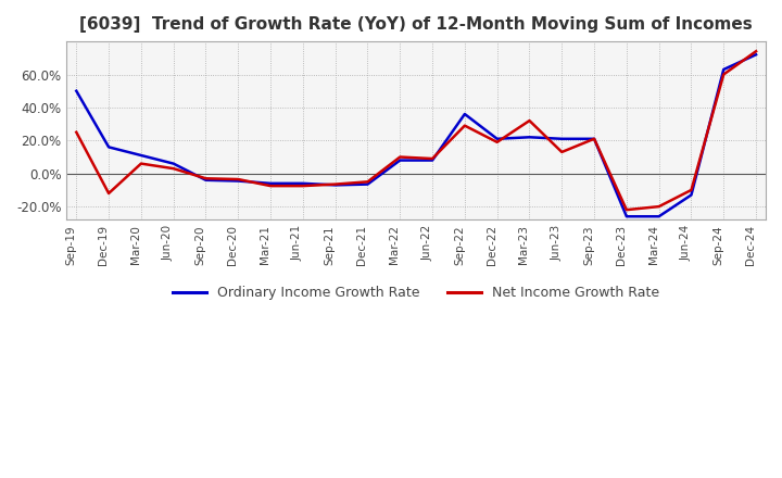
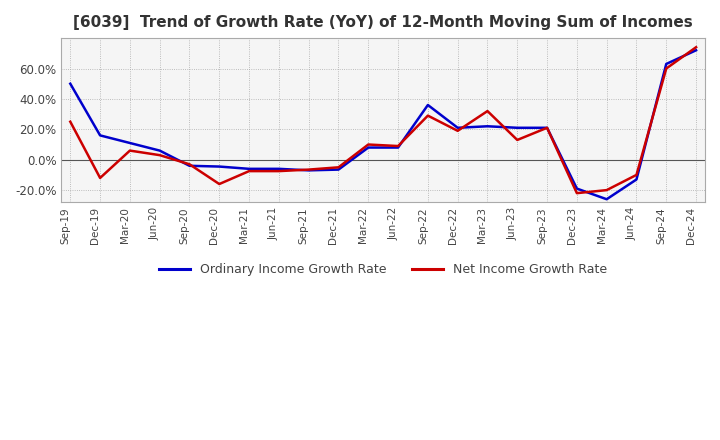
Net Income Growth Rate/Dec-20: -4% -> -16%
Ordinary Income Growth Rate/Dec-23: -26% -> -19%
